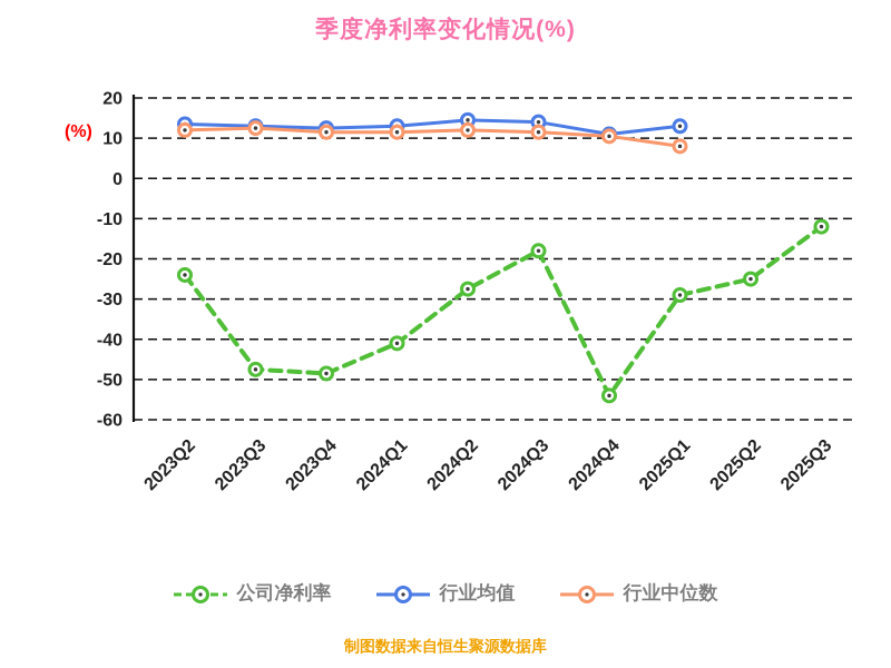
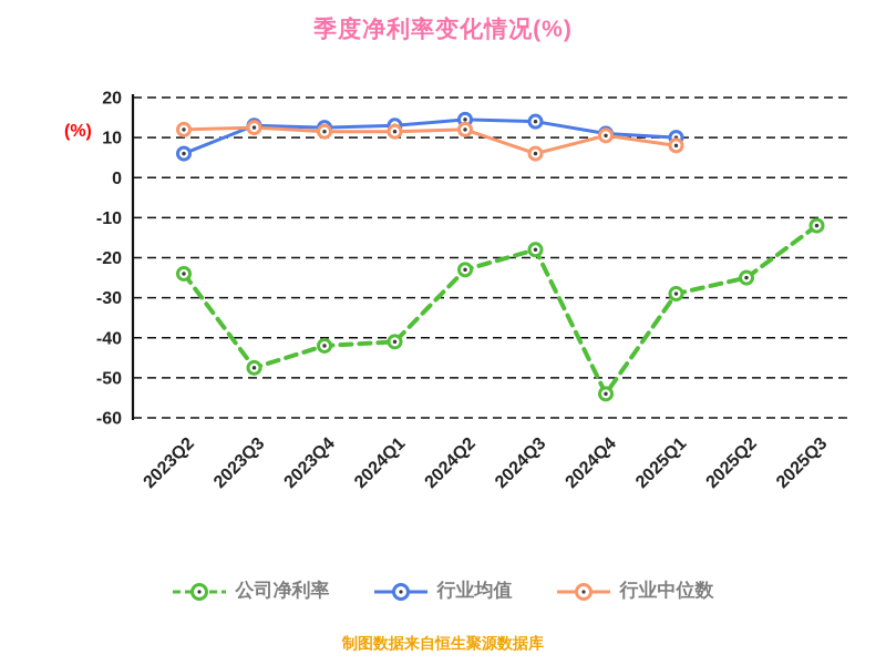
行业均值/2023Q2: 14 -> 6
公司净利率/2023Q4: -48 -> -42
公司净利率/2024Q2: -28 -> -23
行业中位数/2024Q3: 12 -> 6
行业均值/2025Q1: 13 -> 10
